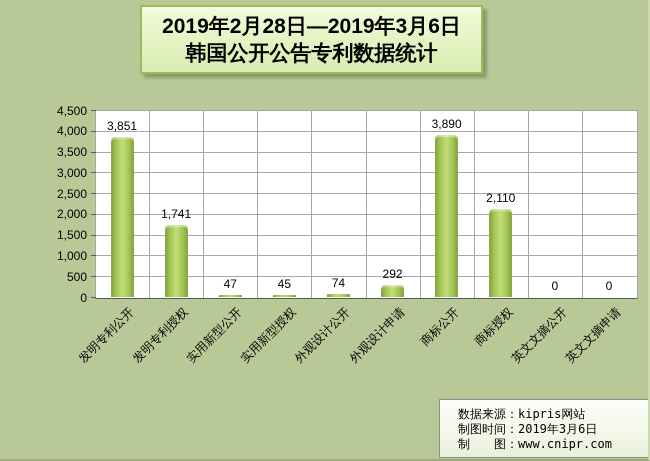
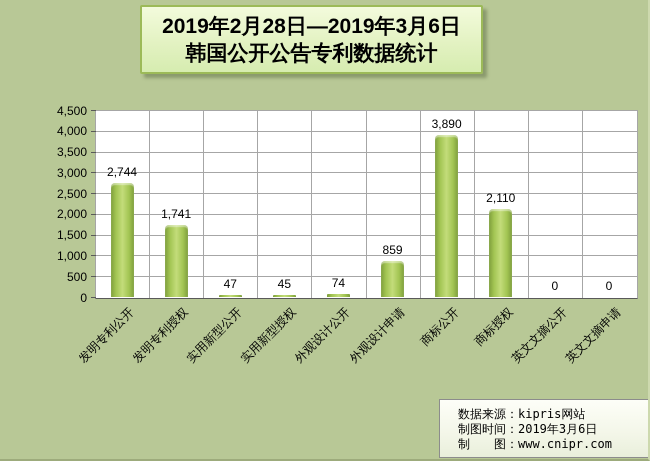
发明专利公开: 3,851 -> 2,744
外观设计申请: 292 -> 859
